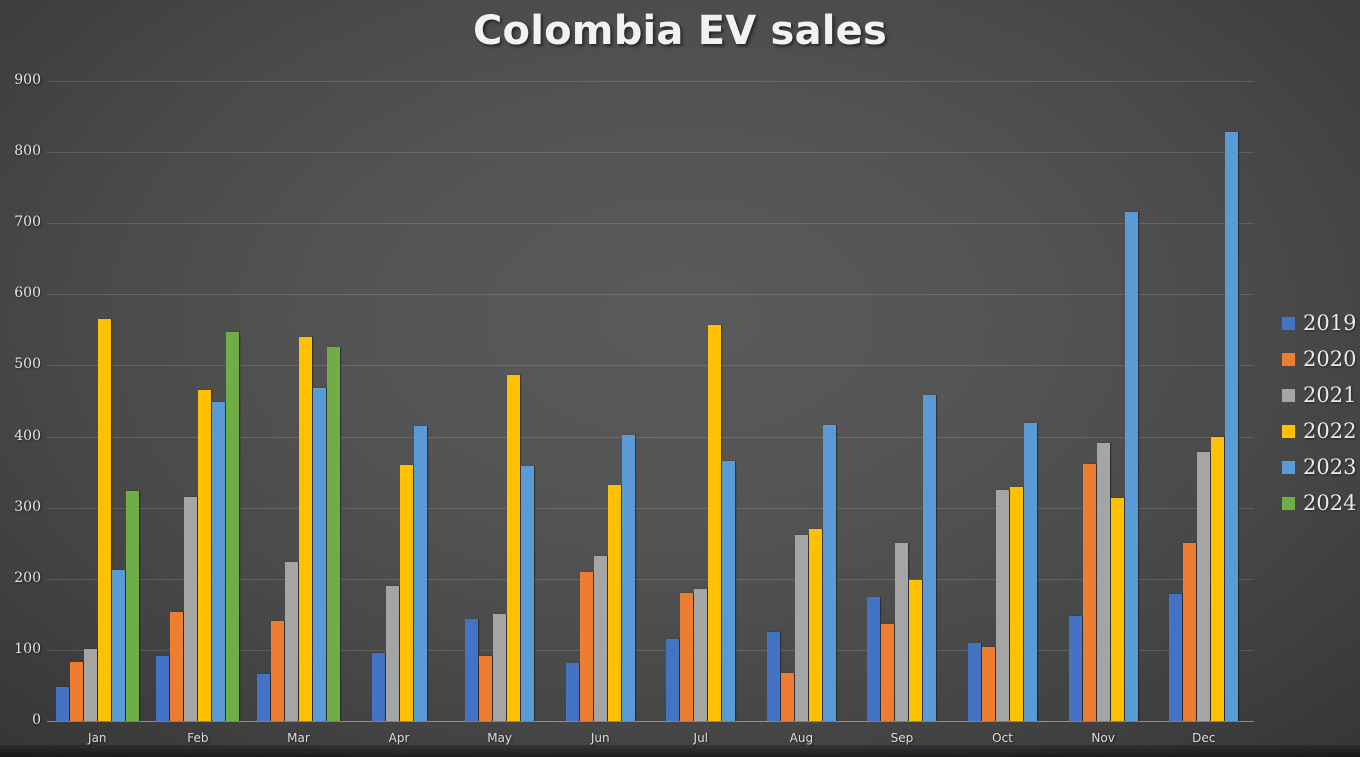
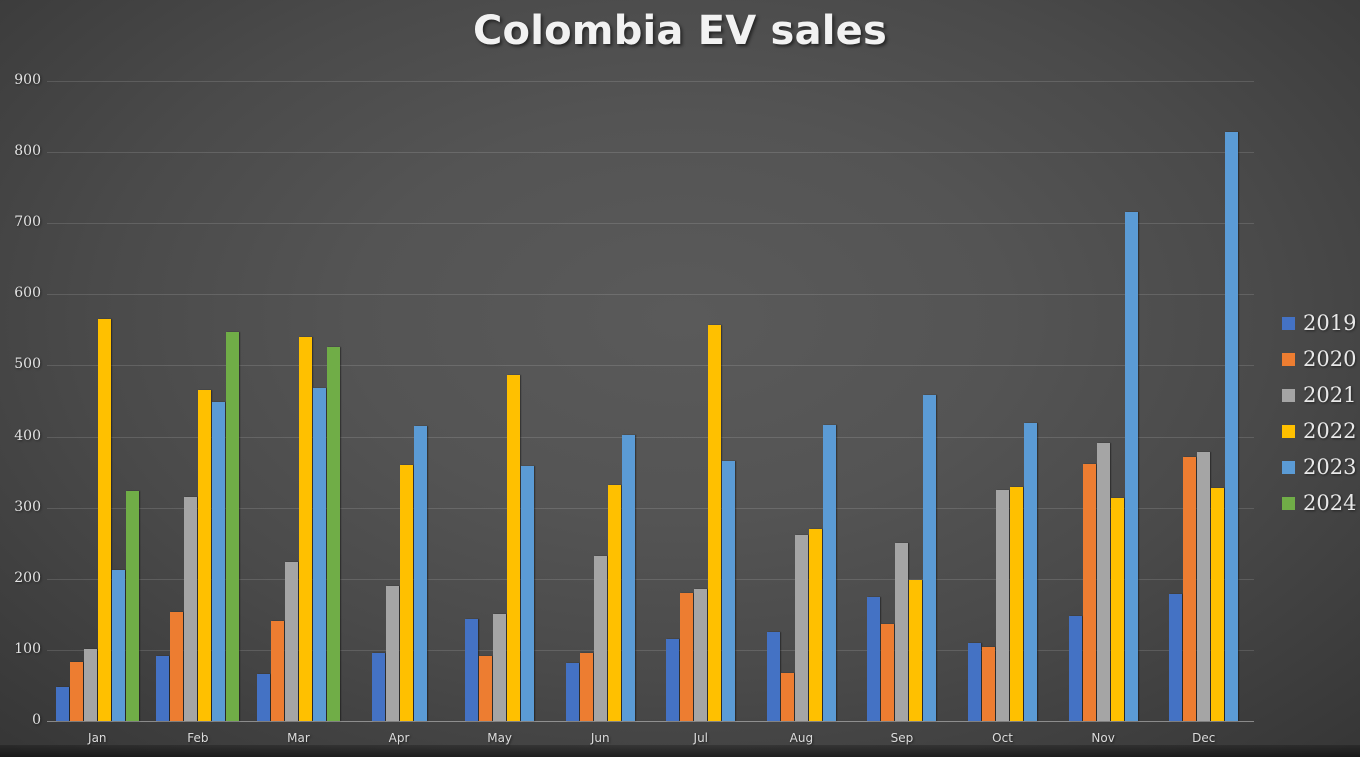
2020/Jun: 210 -> 100
2020/Dec: 250 -> 370
2022/Dec: 400 -> 330
